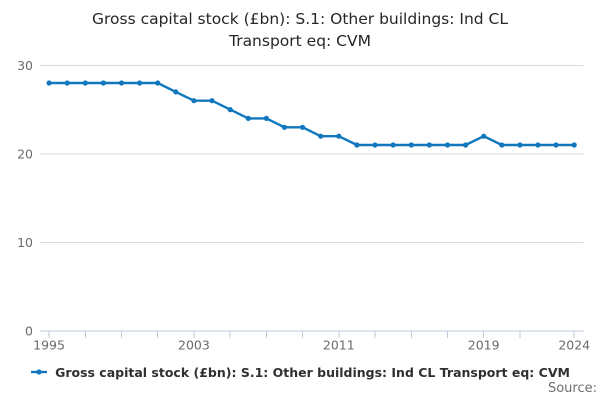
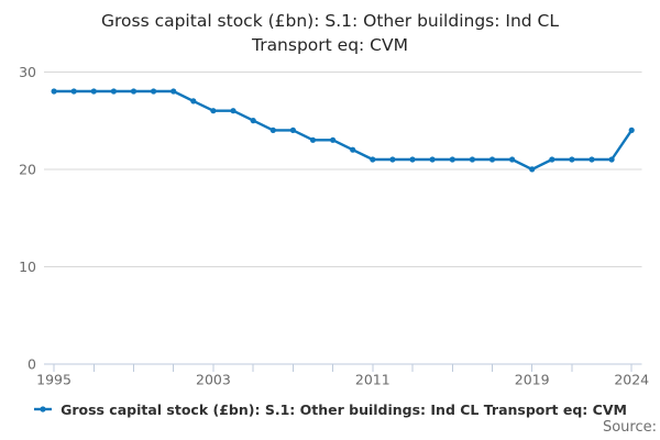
2011: 22 -> 21
2019: 22 -> 20
2024: 21 -> 24
